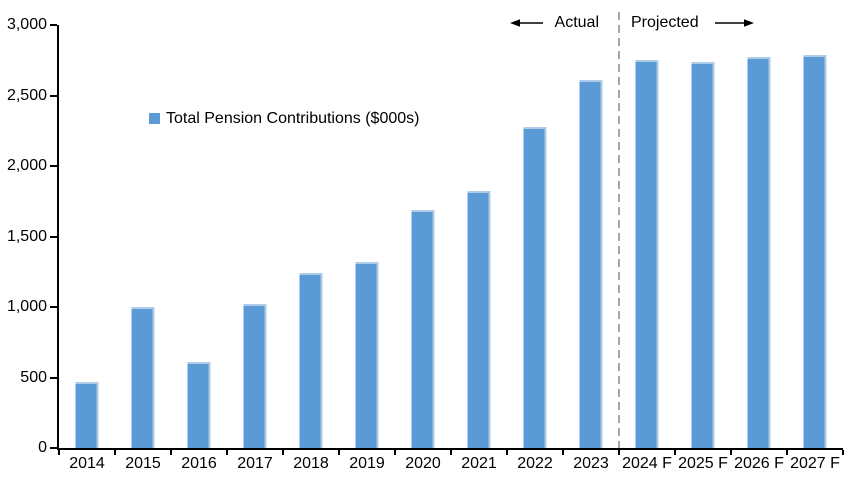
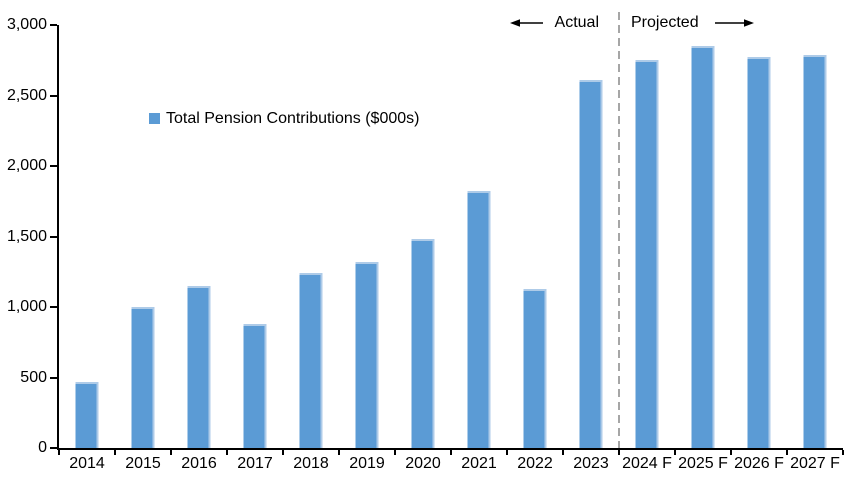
2016: 610 -> 1150
2017: 1020 -> 880
2020: 1690 -> 1480
2022: 2280 -> 1130
2025 F: 2740 -> 2850
